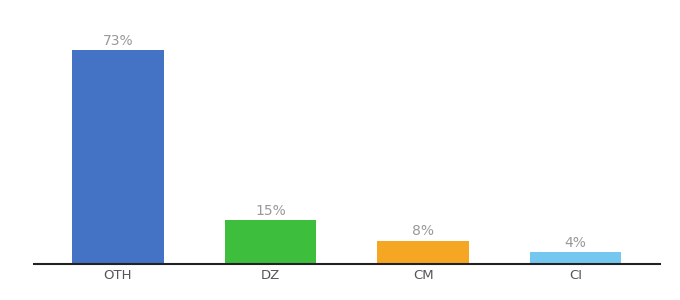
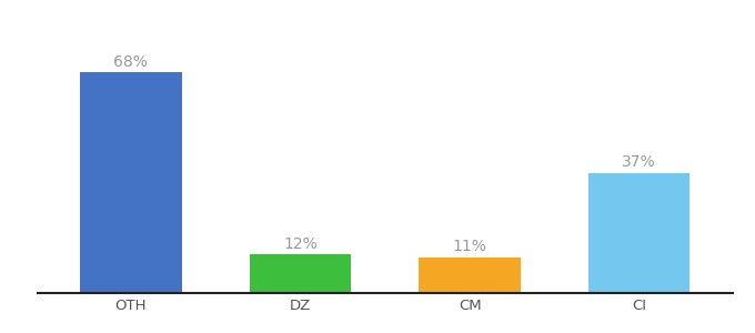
OTH: 73% -> 68%
DZ: 15% -> 12%
CM: 8% -> 11%
CI: 4% -> 37%
